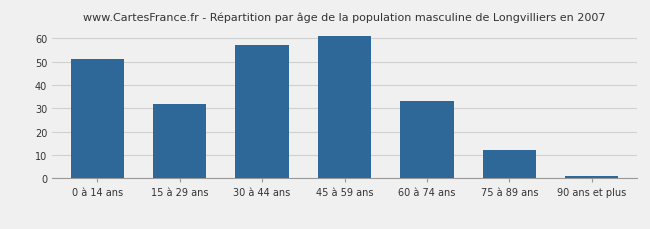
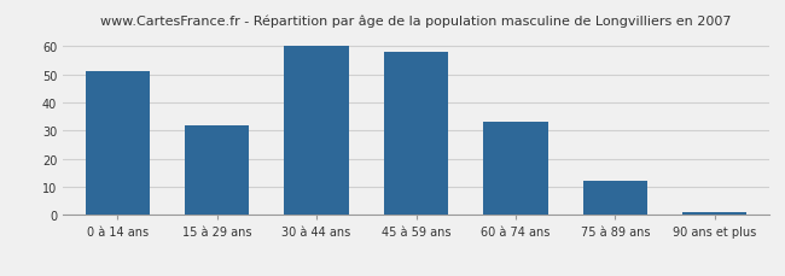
30 à 44 ans: 57 -> 60
45 à 59 ans: 61 -> 58
